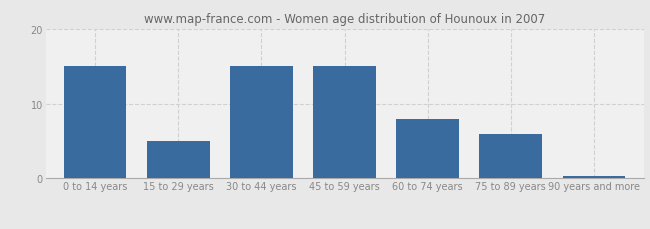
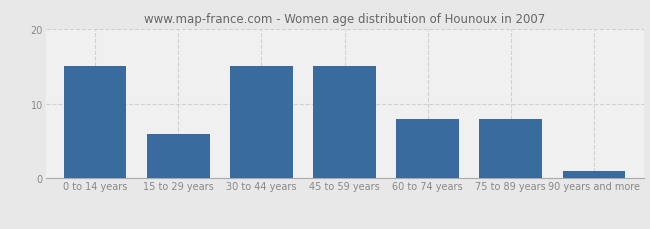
15 to 29 years: 5.0 -> 6.0
75 to 89 years: 6.0 -> 8.0
90 years and more: 0.3 -> 1.0
